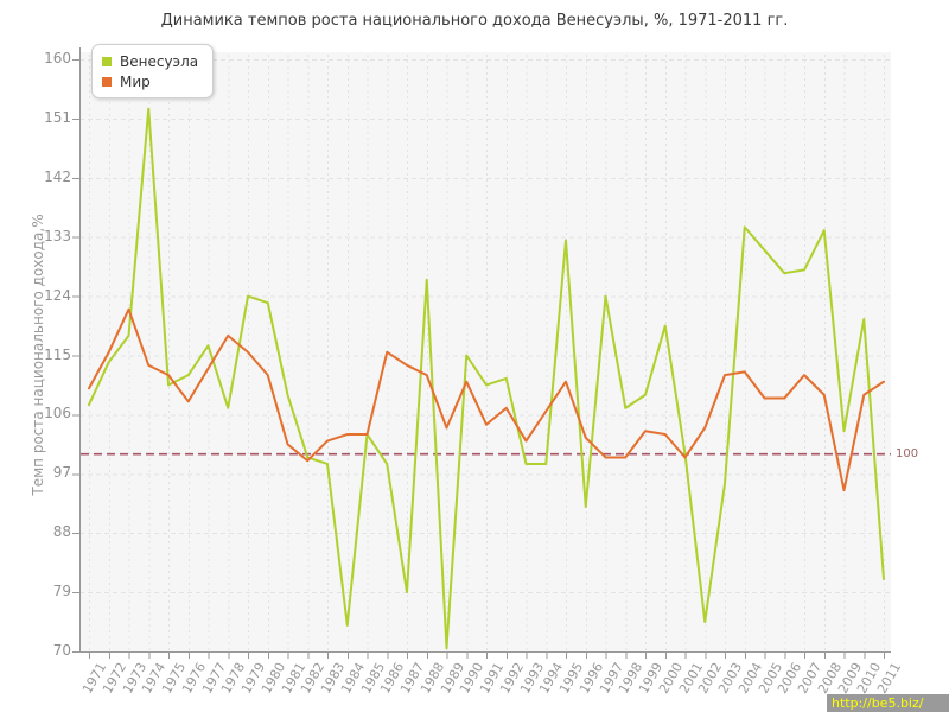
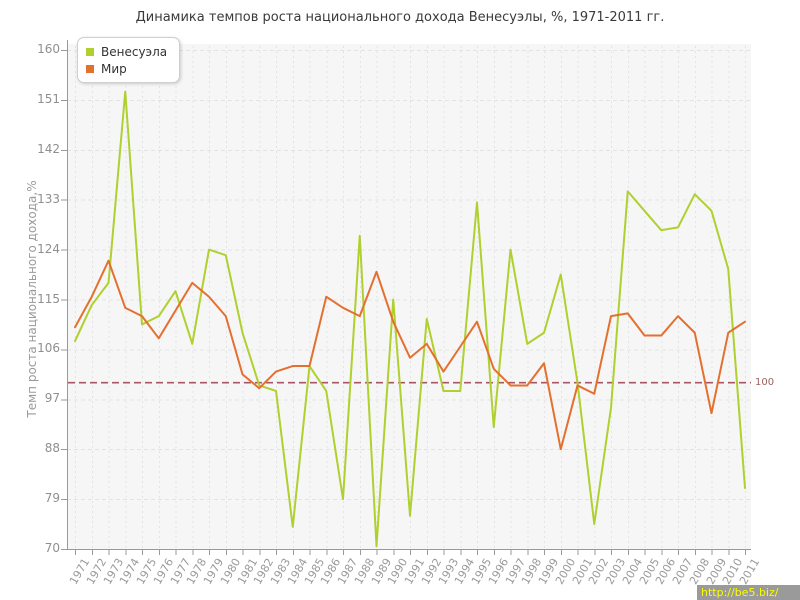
Мир/1989: 104 -> 120
Венесуэла/1991: 110 -> 76
Мир/2000: 103 -> 88
Мир/2002: 104 -> 98
Венесуэла/2009: 104 -> 131
